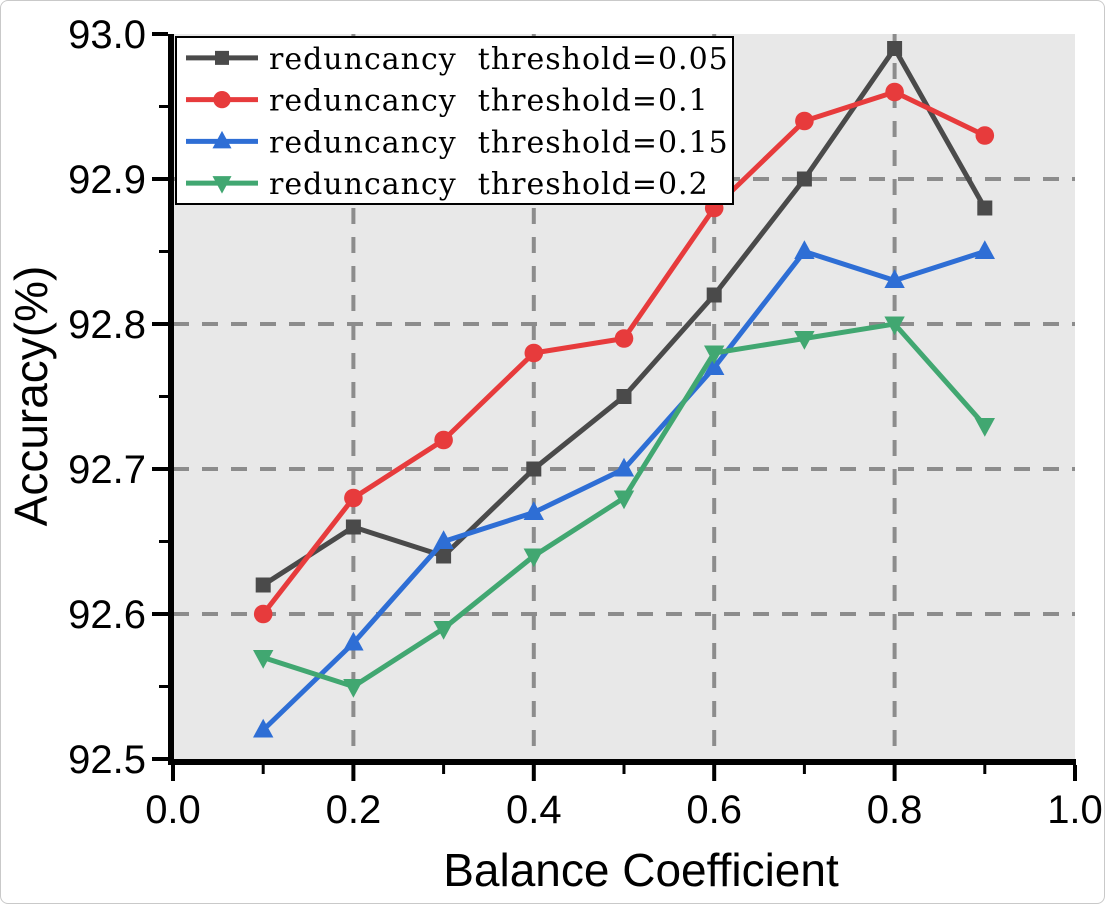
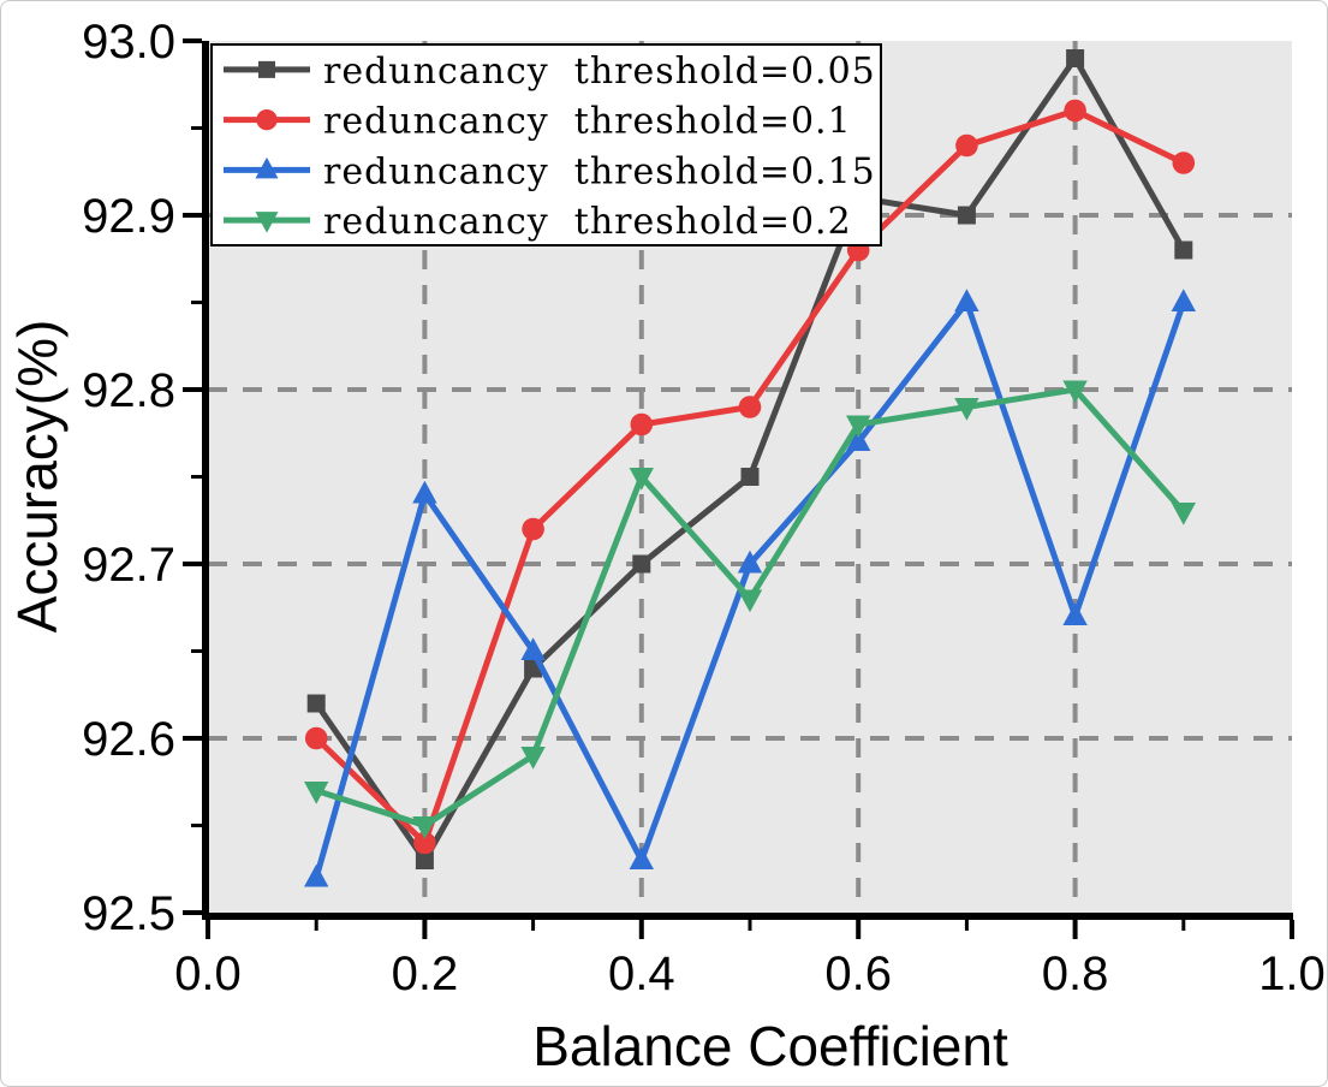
reduncancy threshold=0.05/0.2: 92.66 -> 92.53
reduncancy threshold=0.1/0.2: 92.68 -> 92.54
reduncancy threshold=0.15/0.2: 92.58 -> 92.74
reduncancy threshold=0.15/0.4: 92.67 -> 92.53
reduncancy threshold=0.2/0.4: 92.64 -> 92.75
reduncancy threshold=0.05/0.6: 92.82 -> 92.91
reduncancy threshold=0.15/0.8: 92.83 -> 92.67
